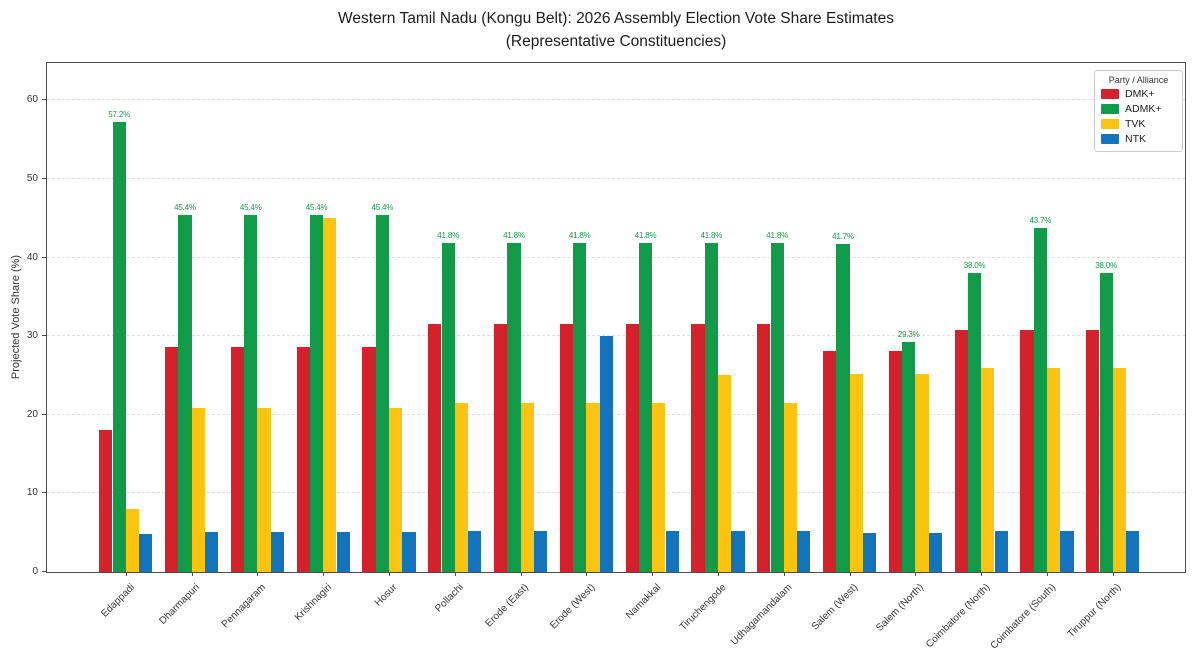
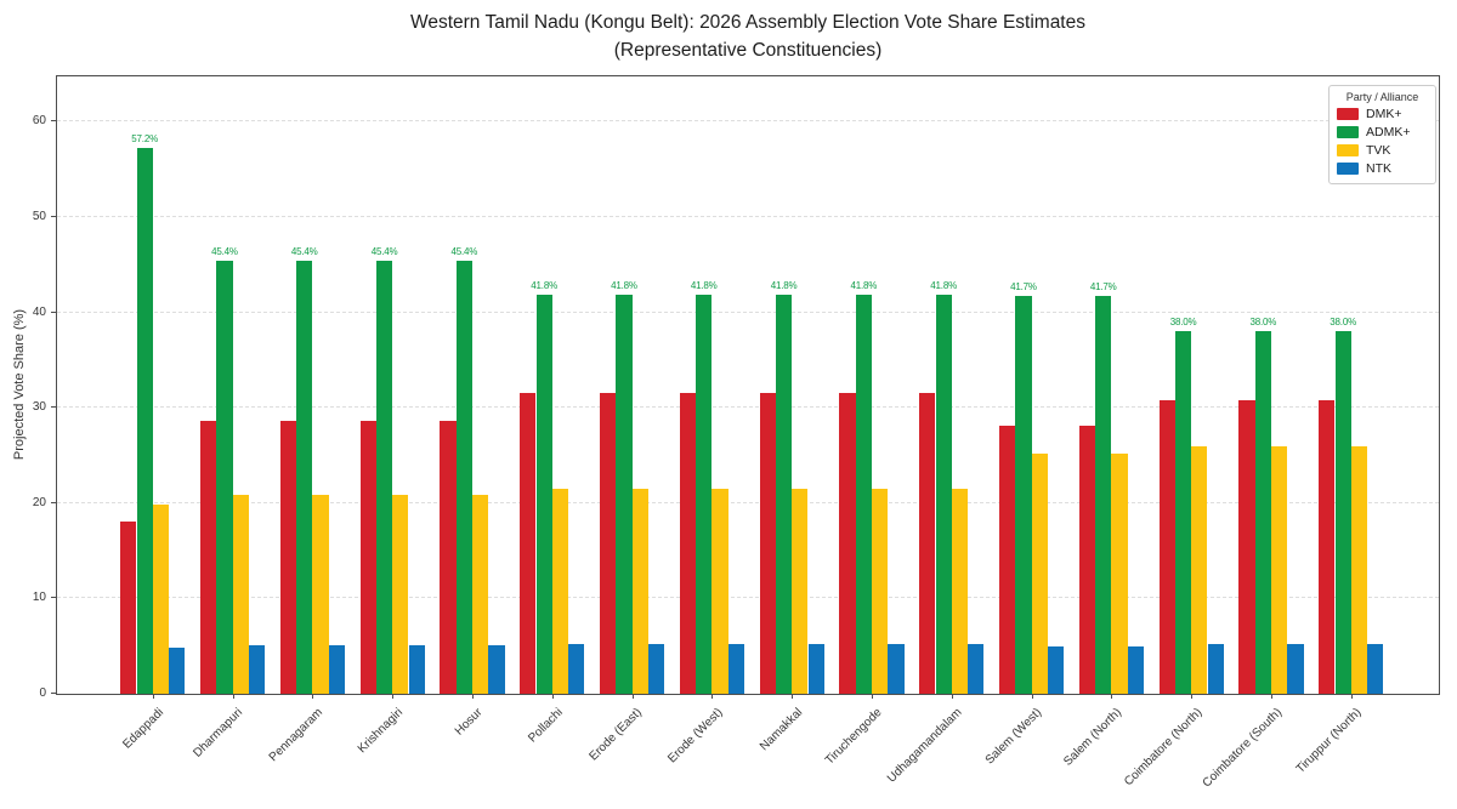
TVK/Edappadi: 8 -> 20
TVK/Krishnagiri: 45 -> 21
NTK/Erode (West): 30 -> 5
TVK/Tiruchengode: 25 -> 22
ADMK+/Salem (North): 29.3% -> 41.7%
ADMK+/Coimbatore (South): 43.7% -> 38.0%
